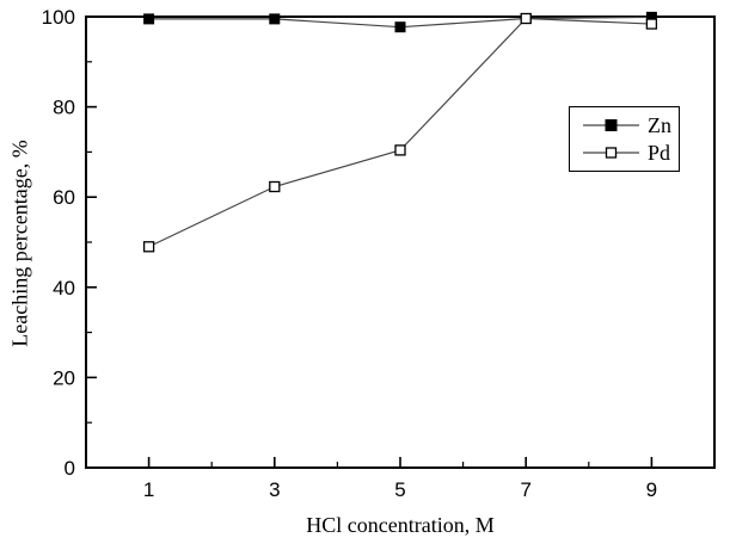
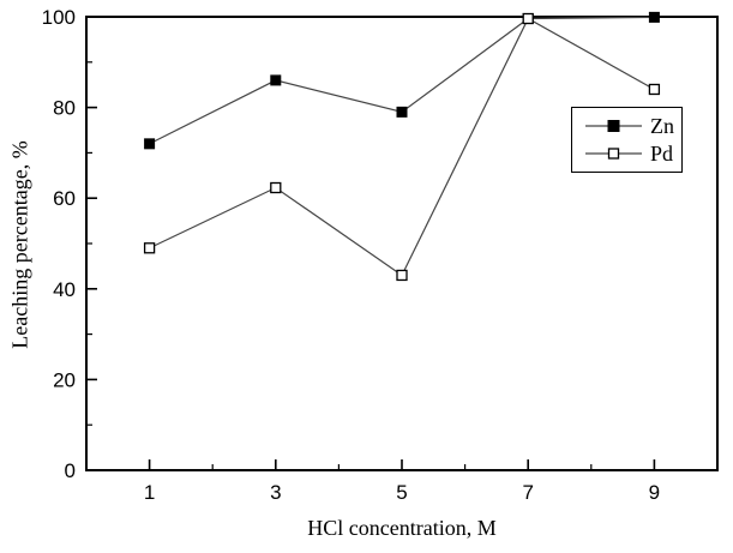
Zn/1: 100 -> 72
Zn/3: 100 -> 86
Zn/5: 98 -> 79
Pd/5: 70 -> 43
Pd/9: 98 -> 84
